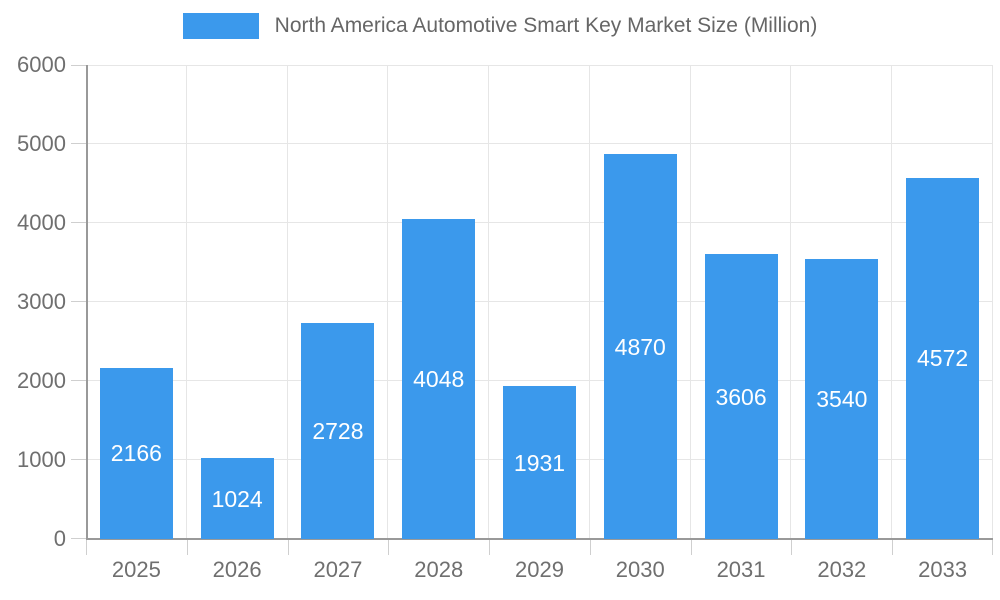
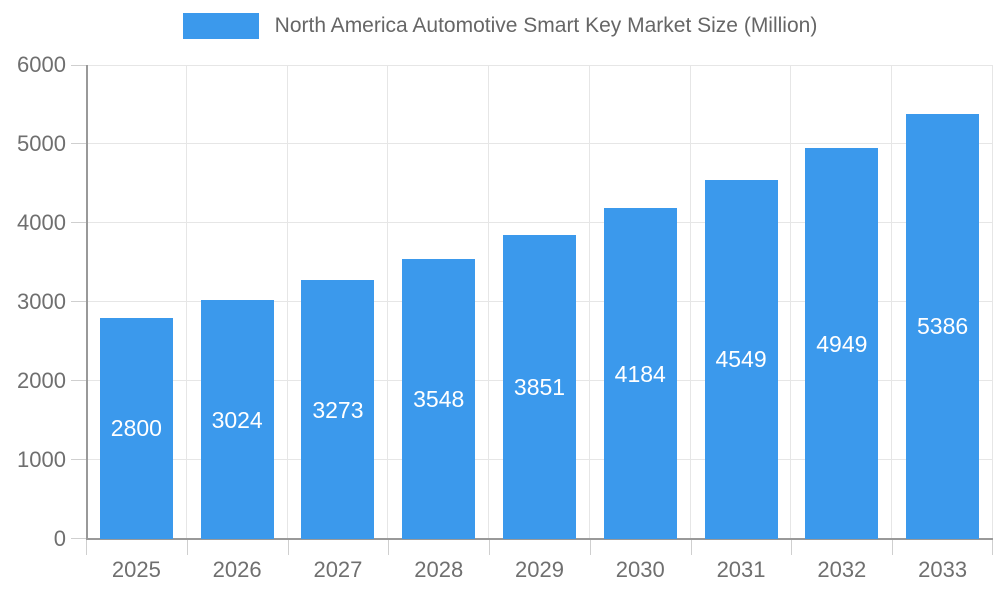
2025: 2166 -> 2800
2026: 1024 -> 3024
2027: 2728 -> 3273
2028: 4048 -> 3548
2029: 1931 -> 3851
2030: 4870 -> 4184
2031: 3606 -> 4549
2032: 3540 -> 4949
2033: 4572 -> 5386
